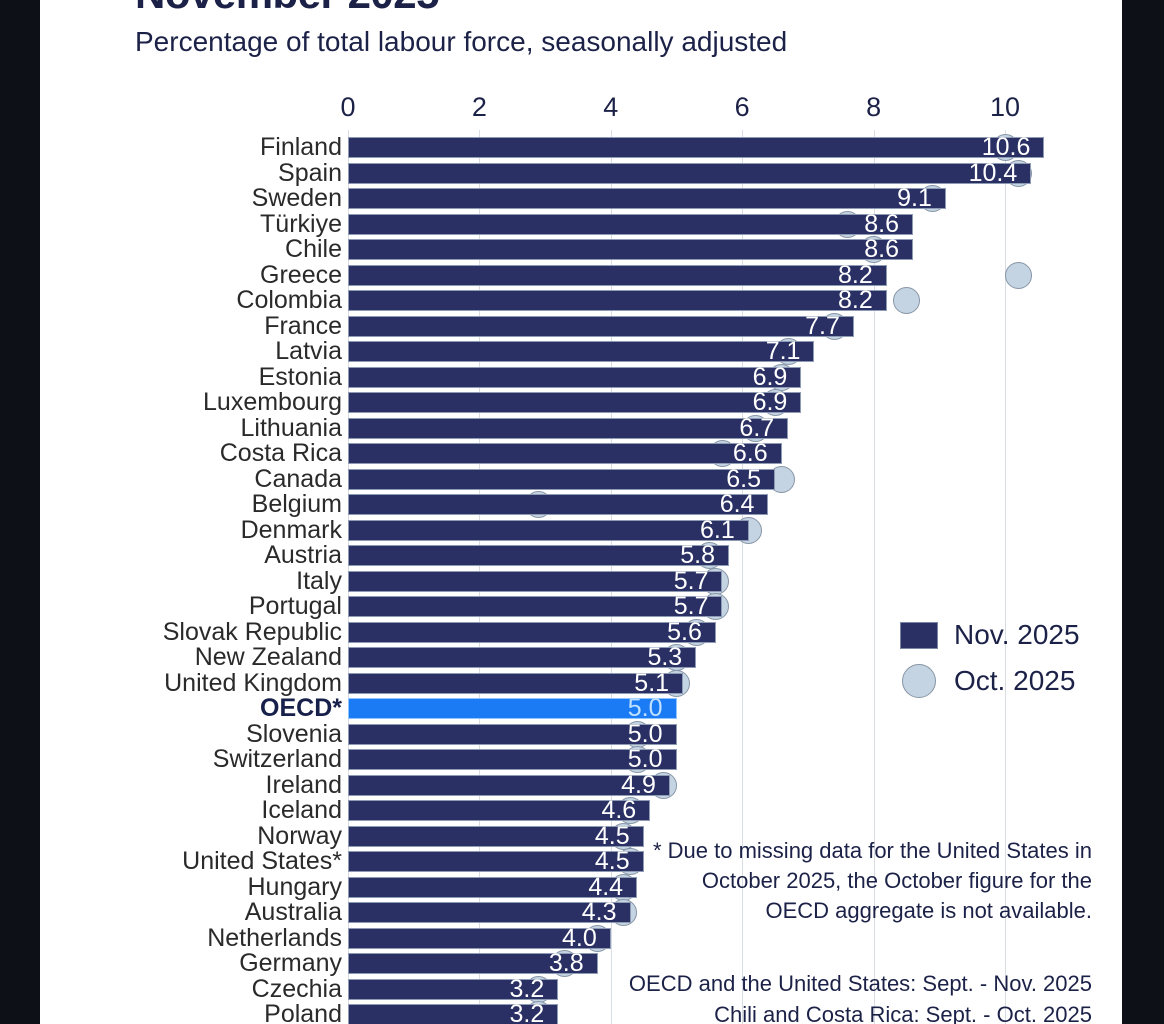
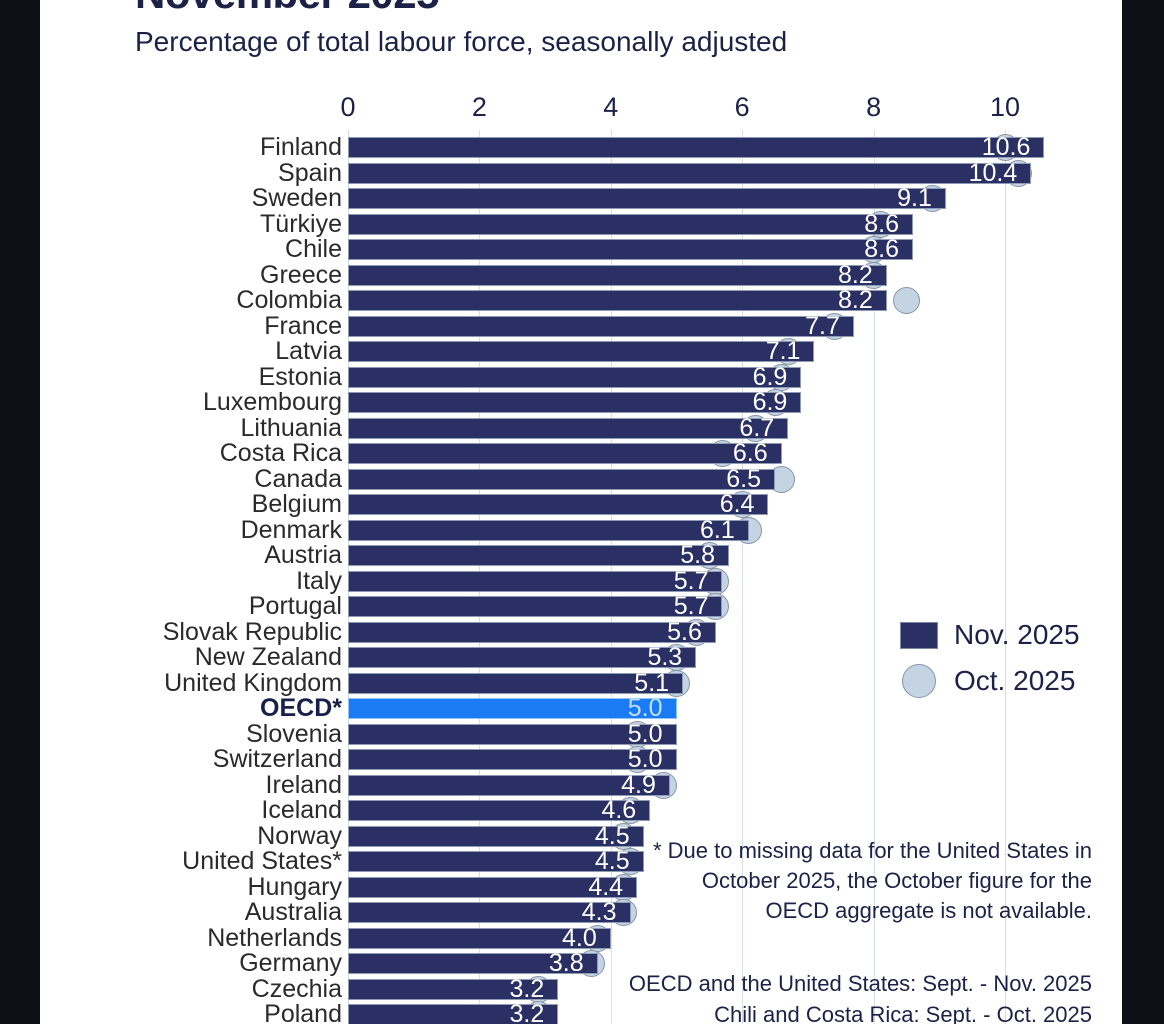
Oct. 2025/Türkiye: 7.6 -> 8.1
Oct. 2025/Greece: 10.2 -> 8.0
Oct. 2025/Belgium: 2.9 -> 6.0
Oct. 2025/Germany: 3.3 -> 3.7
